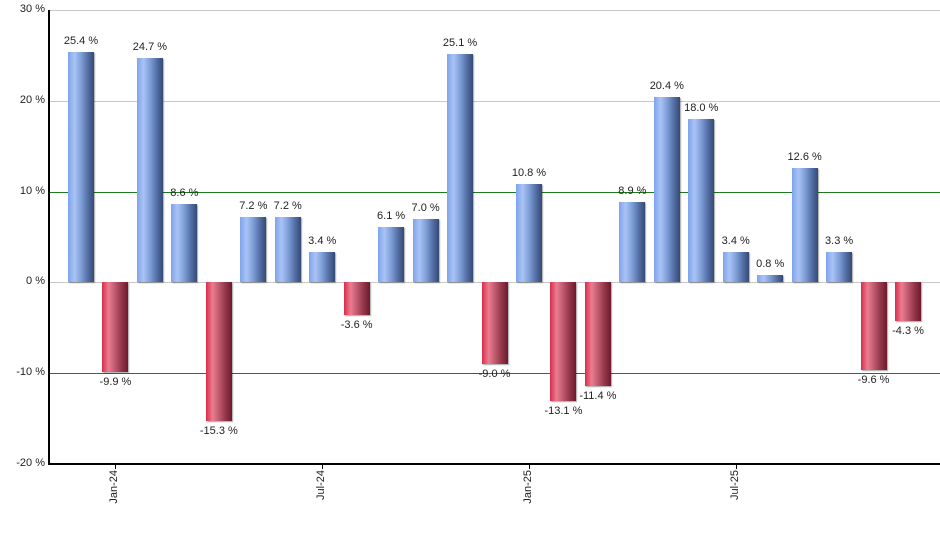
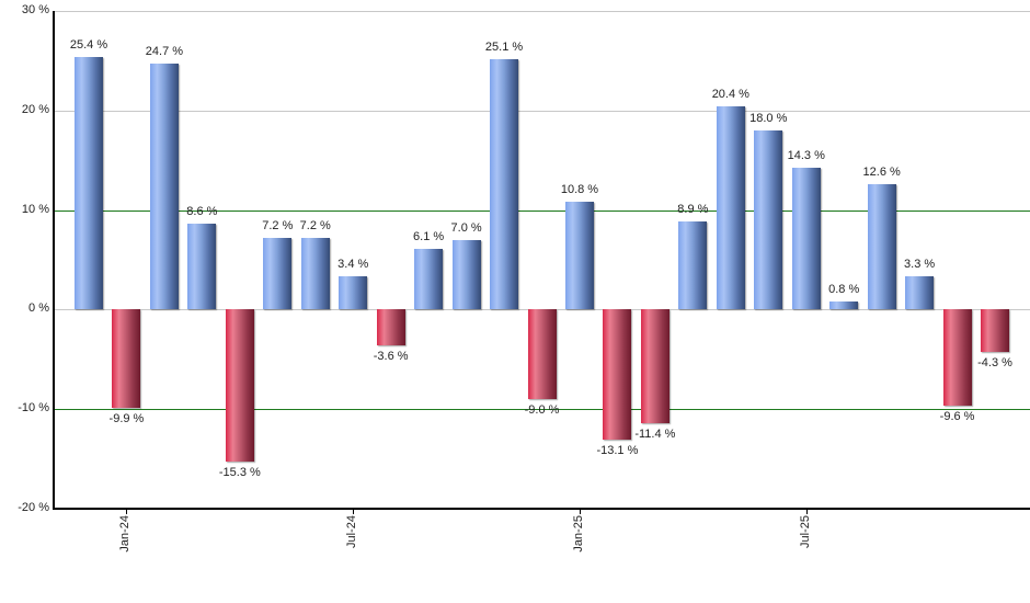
Jul-25: 3.4 -> 14.3
